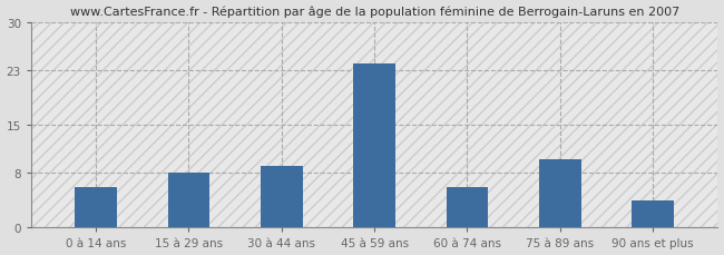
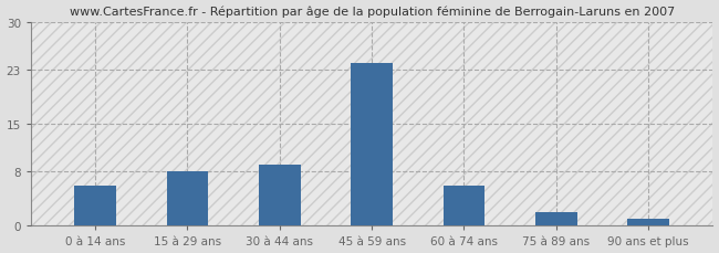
75 à 89 ans: 10 -> 2
90 ans et plus: 4 -> 1
